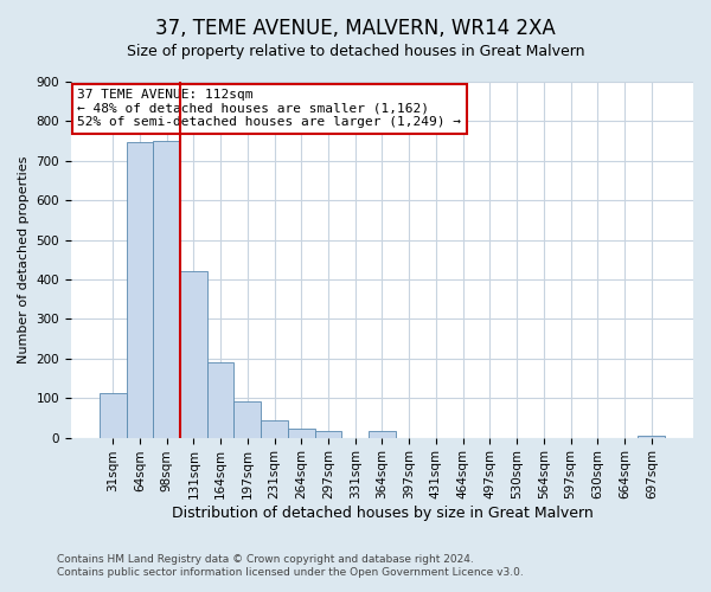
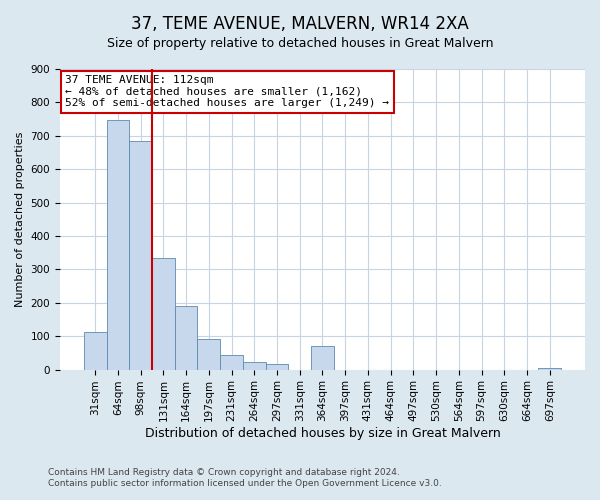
98sqm: 750 -> 685
131sqm: 420 -> 335
364sqm: 16 -> 70
